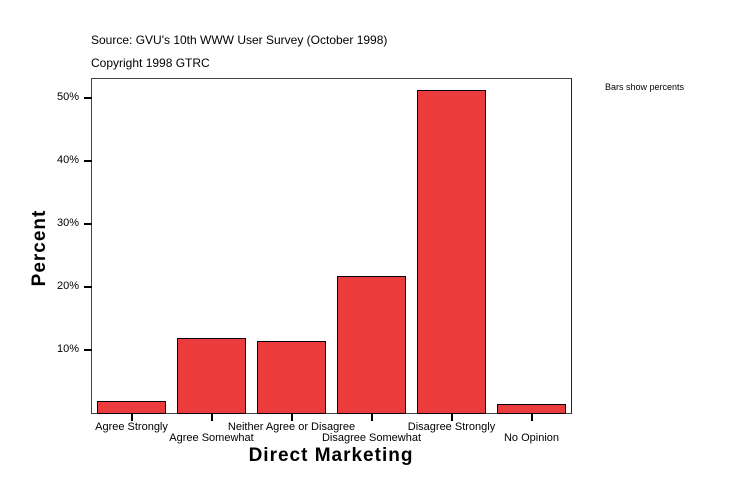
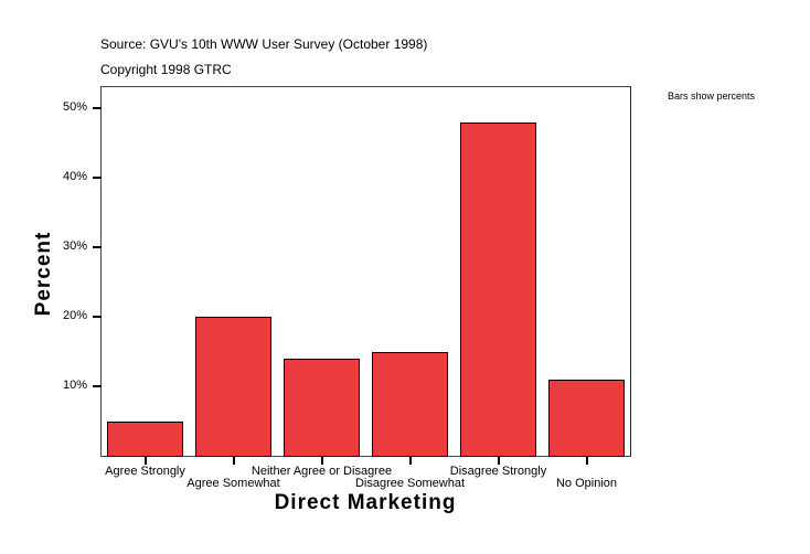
Agree Strongly: 2% -> 5%
Agree Somewhat: 12% -> 20%
Neither Agree or Disagree: 11% -> 14%
Disagree Somewhat: 22% -> 15%
Disagree Strongly: 51% -> 48%
No Opinion: 1% -> 11%
